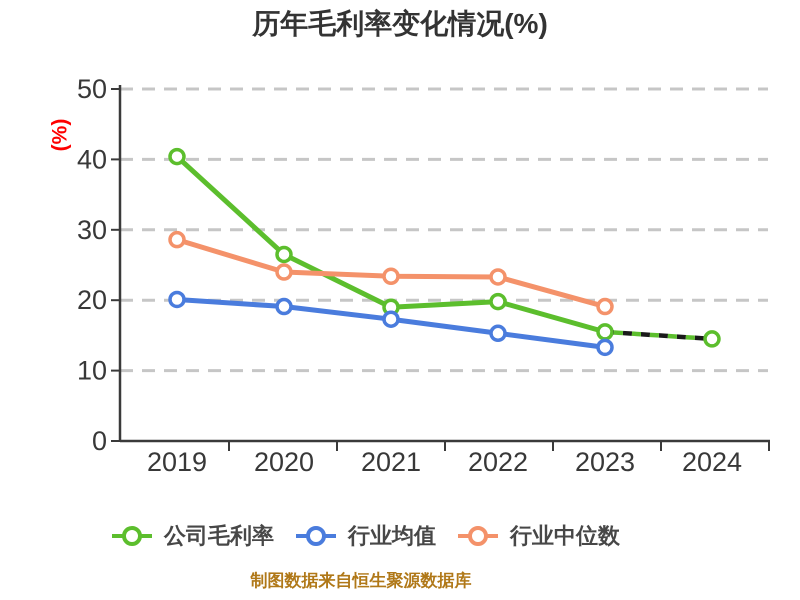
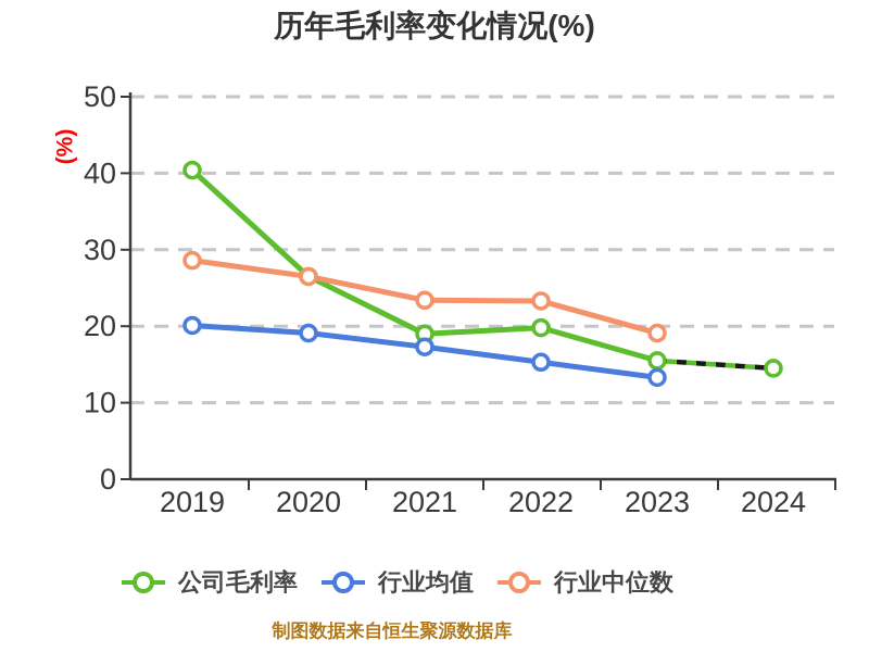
行业中位数/2020: 24 -> 26
